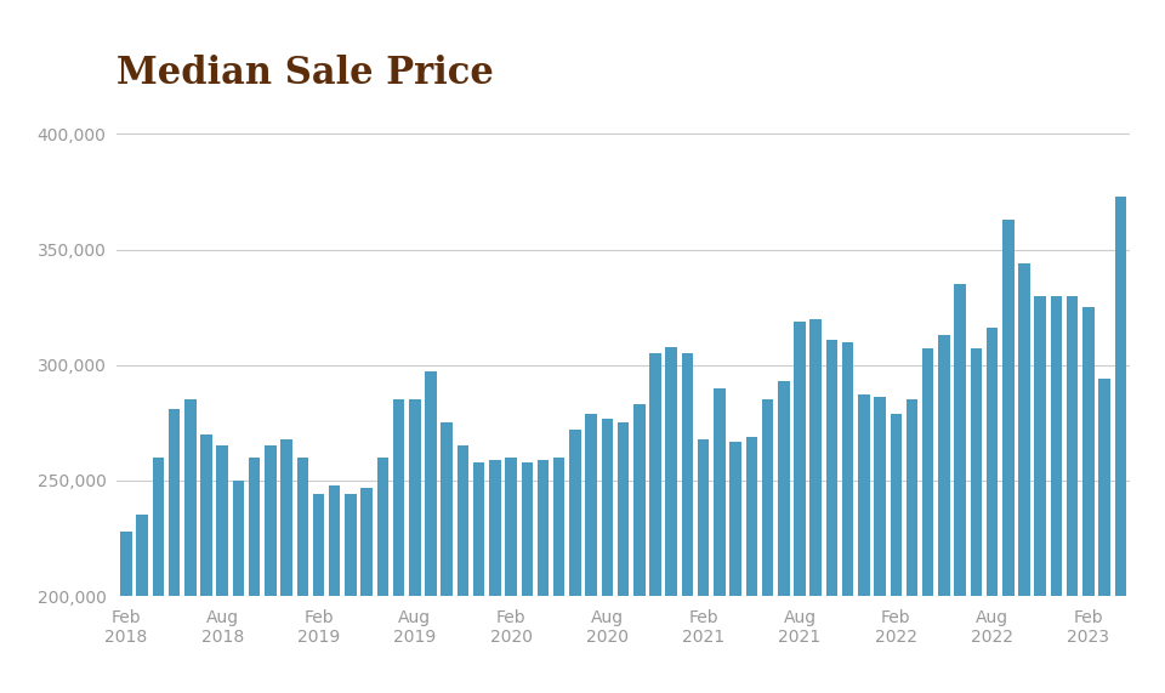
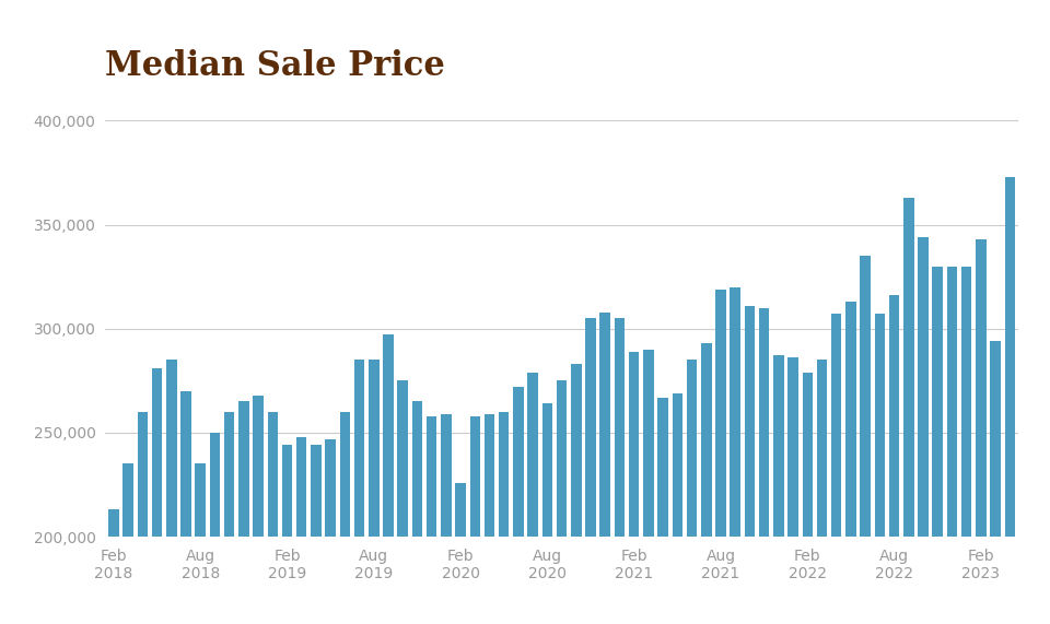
Feb 2018: 228,000 -> 213,000
Aug 2018: 265,000 -> 235,000
Feb 2020: 260,000 -> 226,000
Aug 2020: 277,000 -> 264,000
Feb 2021: 268,000 -> 289,000
Feb 2023: 325,000 -> 343,000
